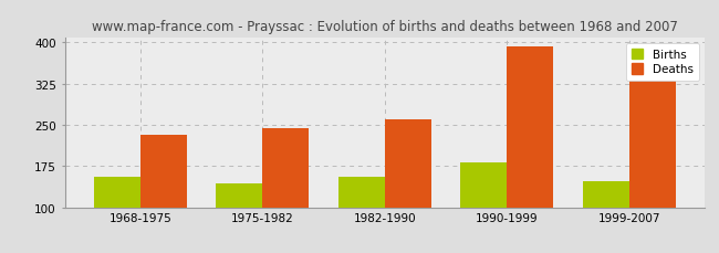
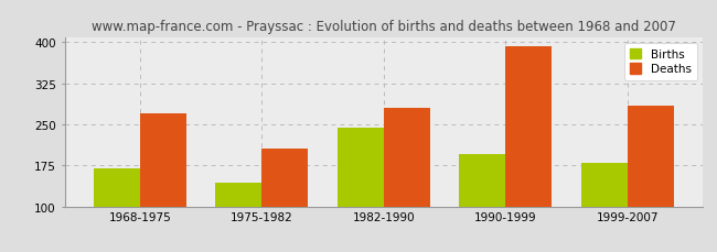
Births/1968-1975: 155 -> 170
Deaths/1968-1975: 232 -> 270
Deaths/1975-1982: 244 -> 205
Births/1982-1990: 155 -> 245
Deaths/1982-1990: 260 -> 280
Births/1990-1999: 182 -> 195
Births/1999-2007: 148 -> 180
Deaths/1999-2007: 330 -> 285
